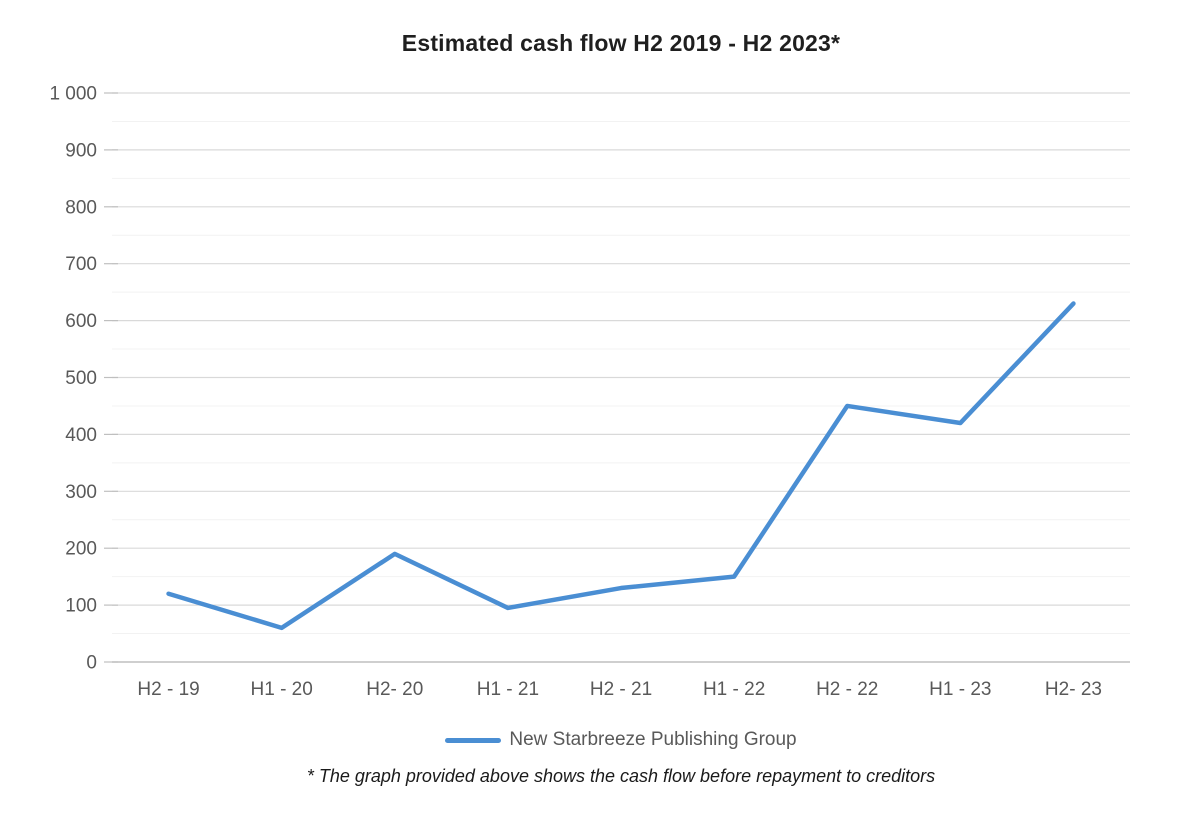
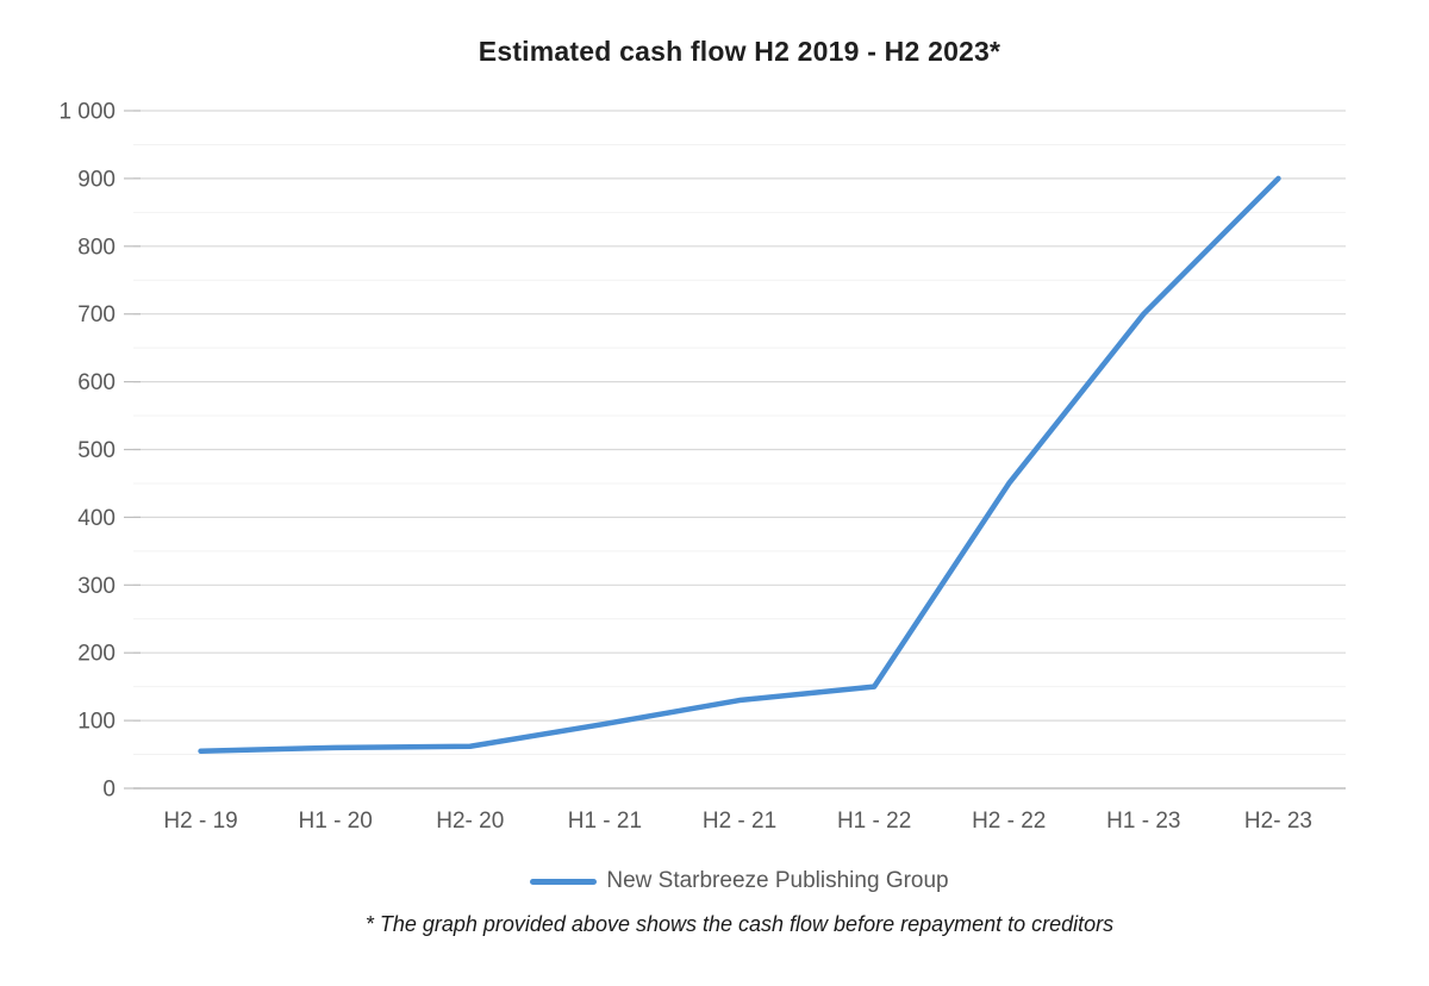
H2 - 19: 120 -> 60
H2- 20: 190 -> 60
H1 - 23: 420 -> 700
H2- 23: 630 -> 900
